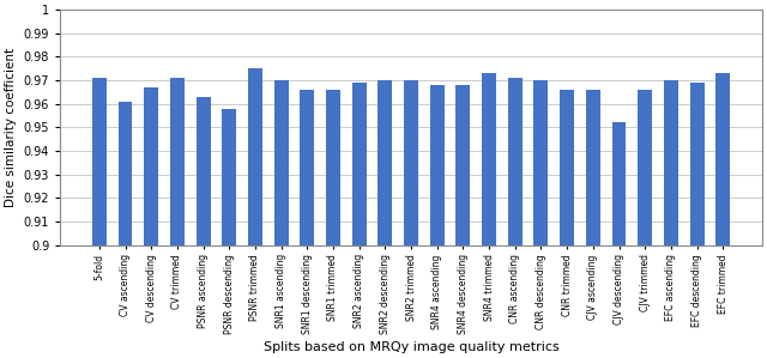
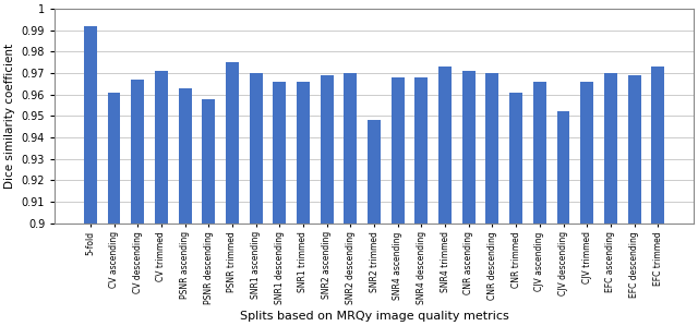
5-fold: 0.971 -> 0.992
SNR2 trimmed: 0.970 -> 0.948
CNR trimmed: 0.966 -> 0.961
